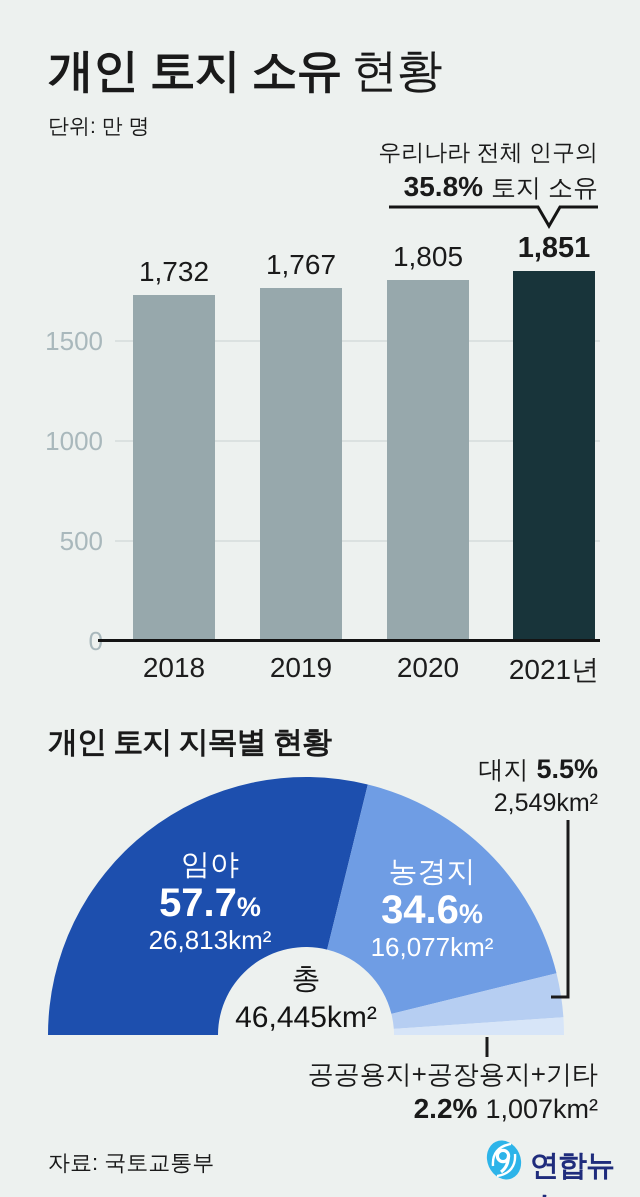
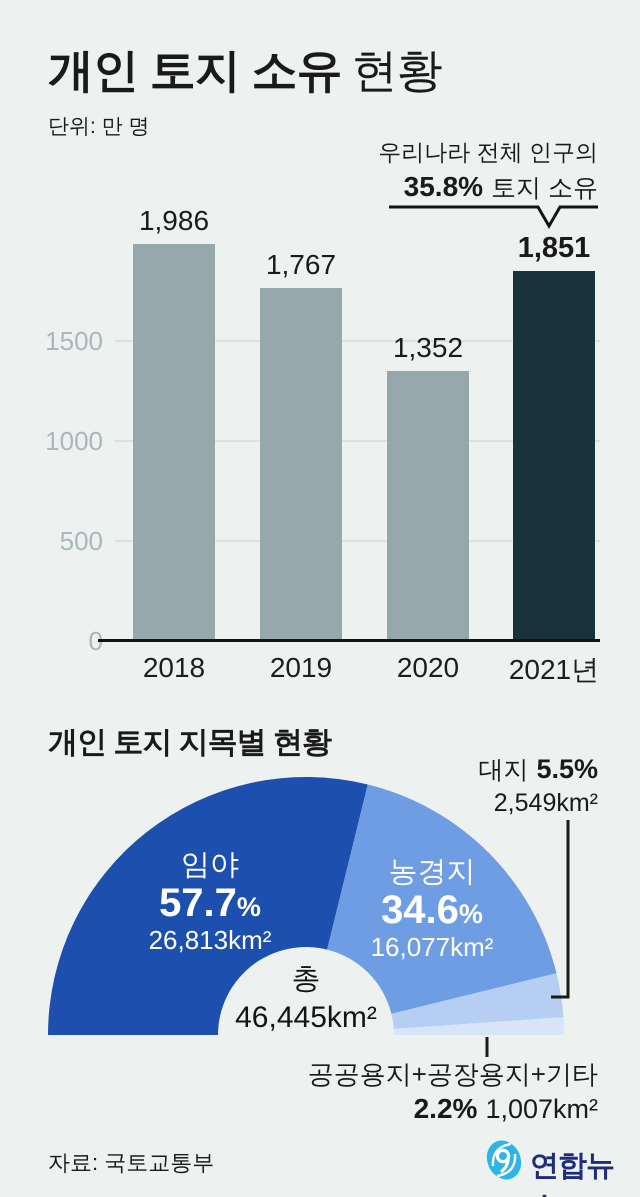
개인 토지 소유 현황/2018: 1,732 -> 1,986
개인 토지 소유 현황/2020: 1,805 -> 1,352
